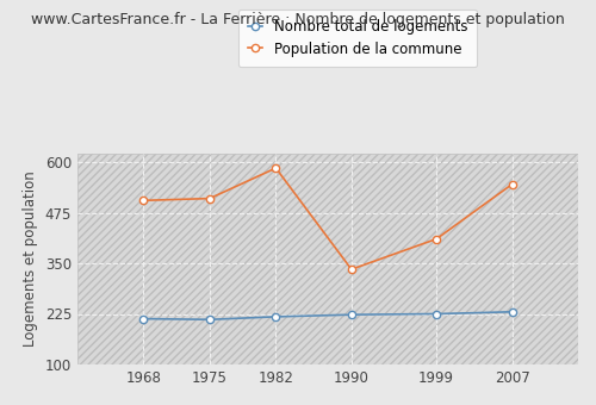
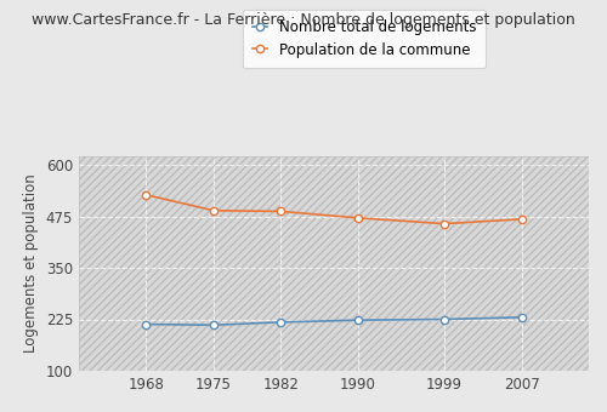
Population de la commune/1968: 505 -> 527
Population de la commune/1975: 510 -> 489
Population de la commune/1982: 585 -> 487
Population de la commune/1990: 335 -> 471
Population de la commune/1999: 410 -> 457
Population de la commune/2007: 545 -> 468
